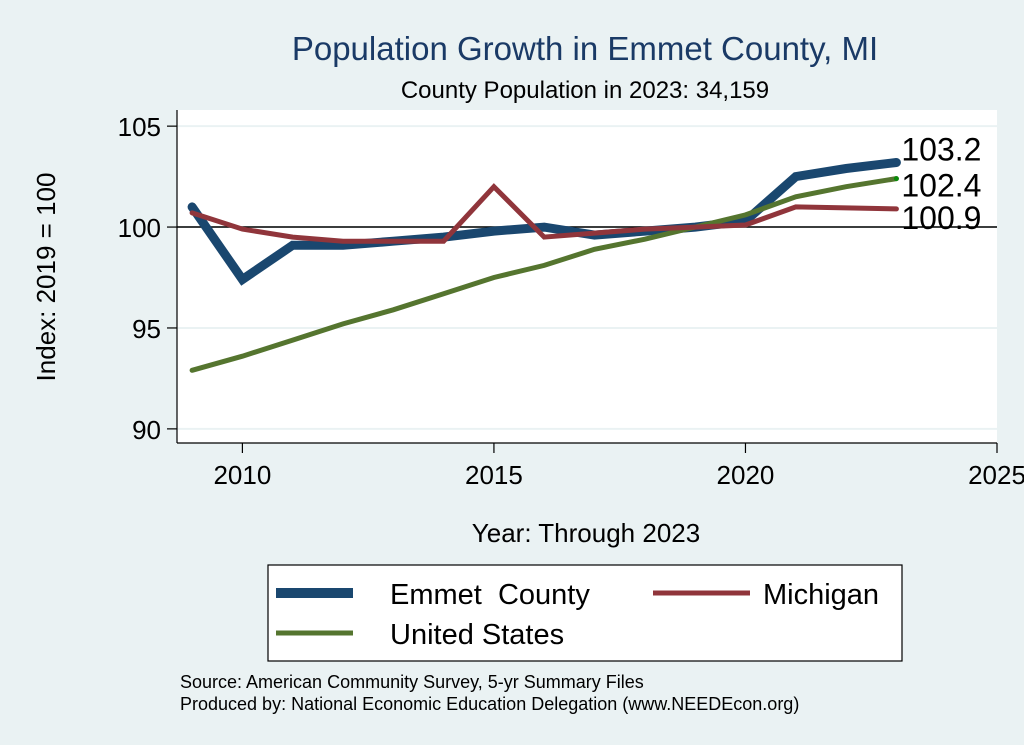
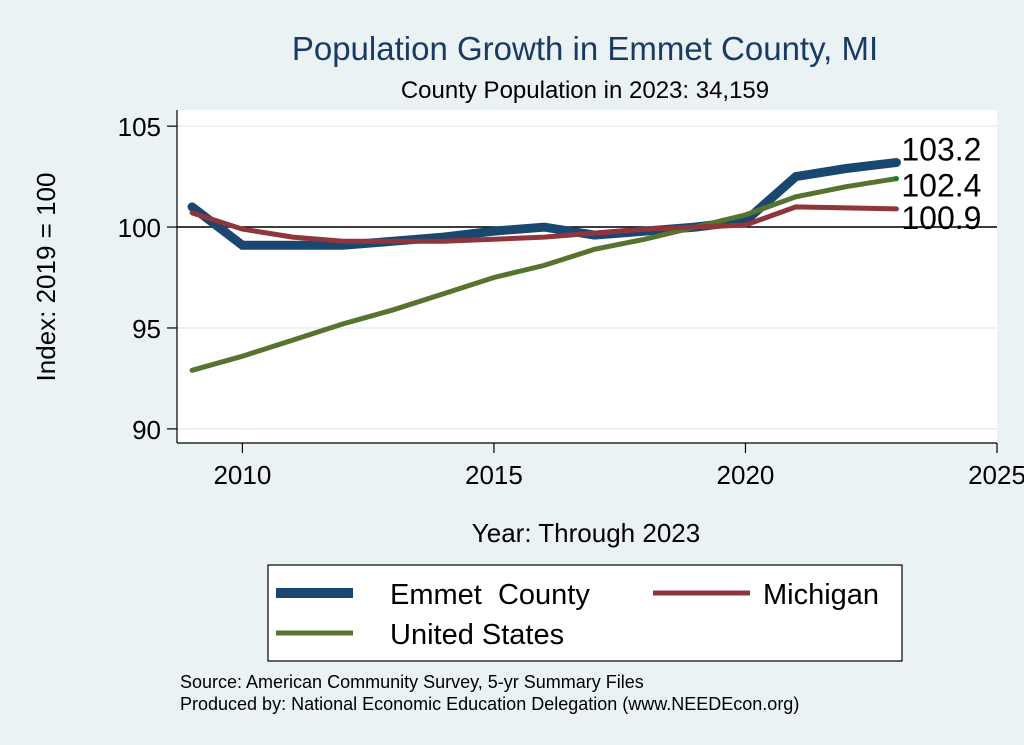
Emmet County/2010: 97.4 -> 99.1
Michigan/2015: 102.0 -> 99.4
